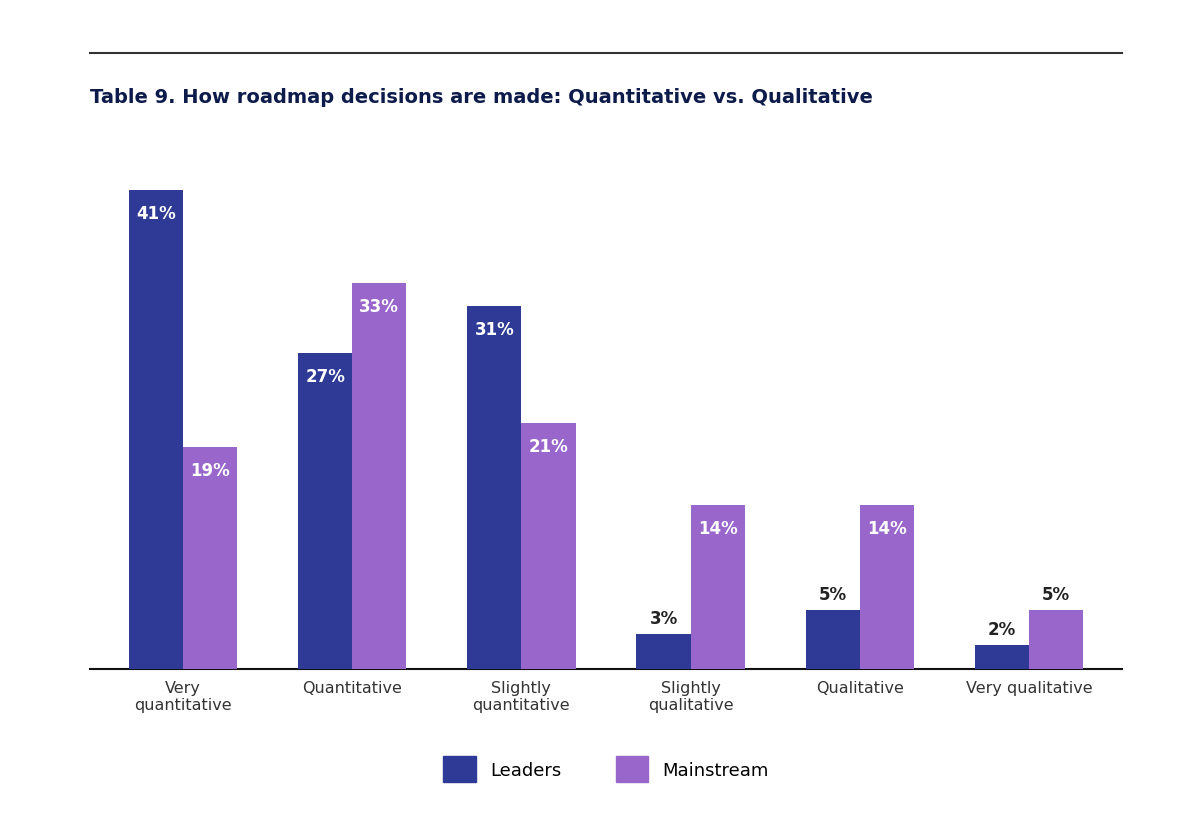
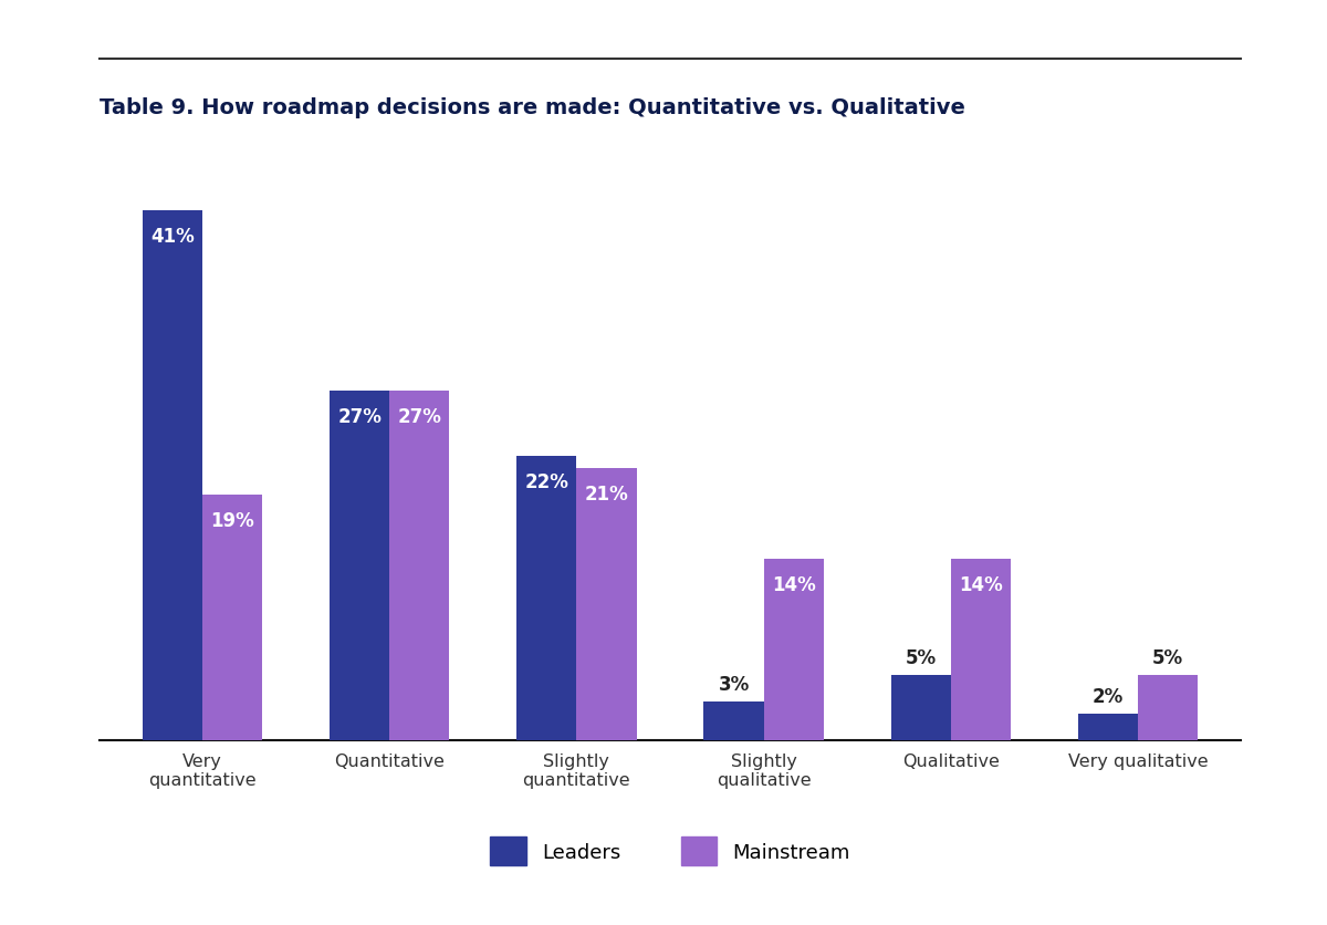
Mainstream/Quantitative: 33% -> 27%
Leaders/Slightly quantitative: 31% -> 22%
